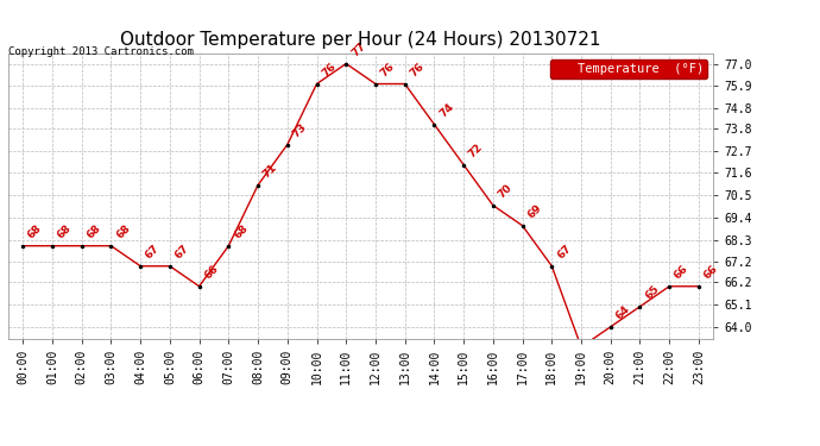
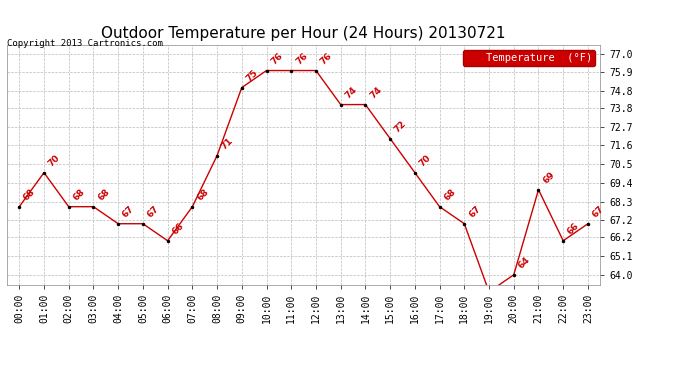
01:00: 68 -> 70
09:00: 73 -> 75
11:00: 77 -> 76
13:00: 76 -> 74
17:00: 69 -> 68
21:00: 65 -> 69
23:00: 66 -> 67
